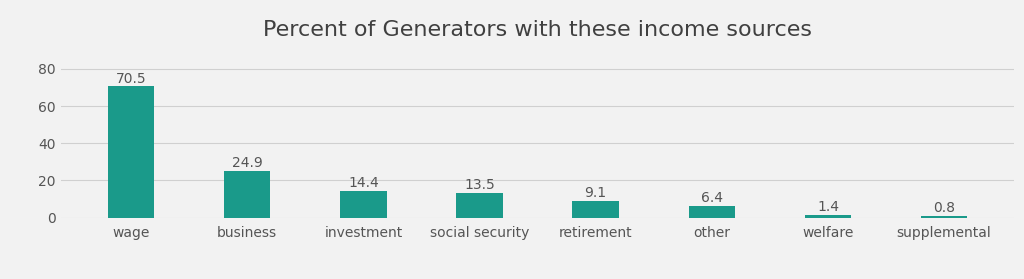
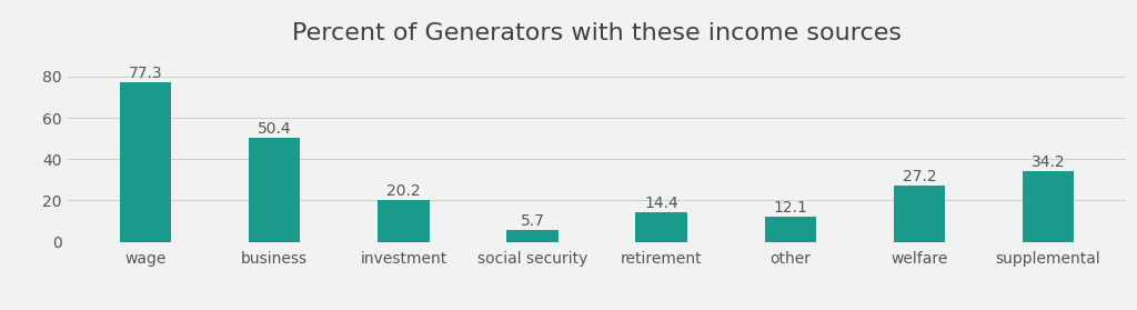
wage: 70.5 -> 77.3
business: 24.9 -> 50.4
investment: 14.4 -> 20.2
social security: 13.5 -> 5.7
retirement: 9.1 -> 14.4
other: 6.4 -> 12.1
welfare: 1.4 -> 27.2
supplemental: 0.8 -> 34.2
